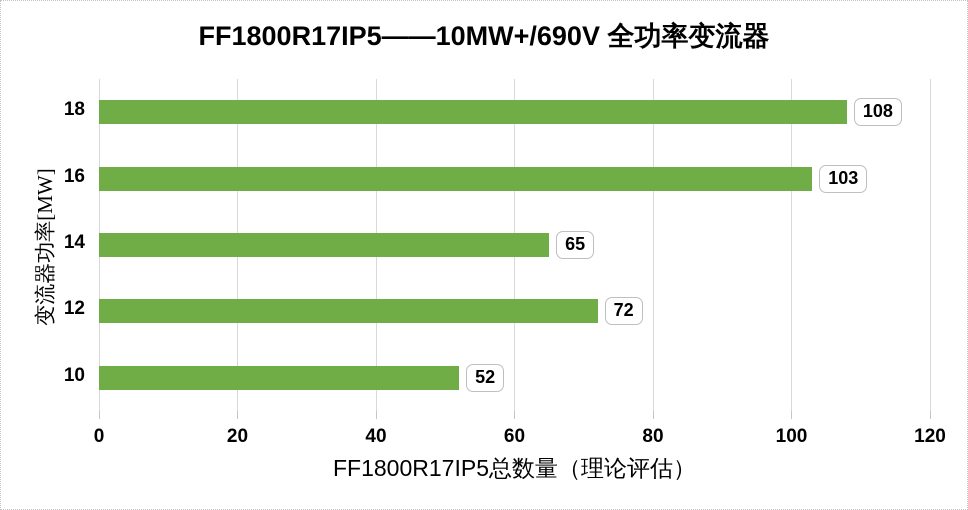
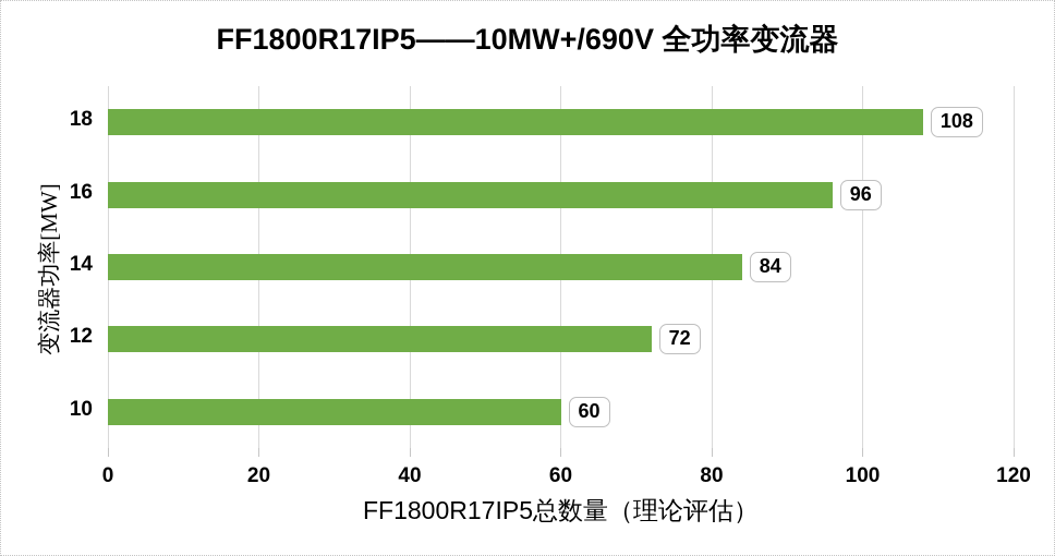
16: 103 -> 96
14: 65 -> 84
10: 52 -> 60
